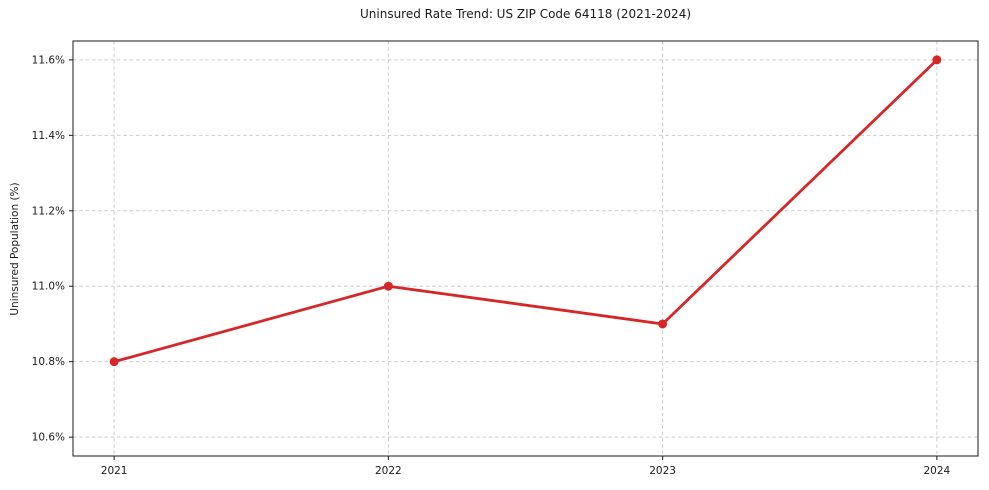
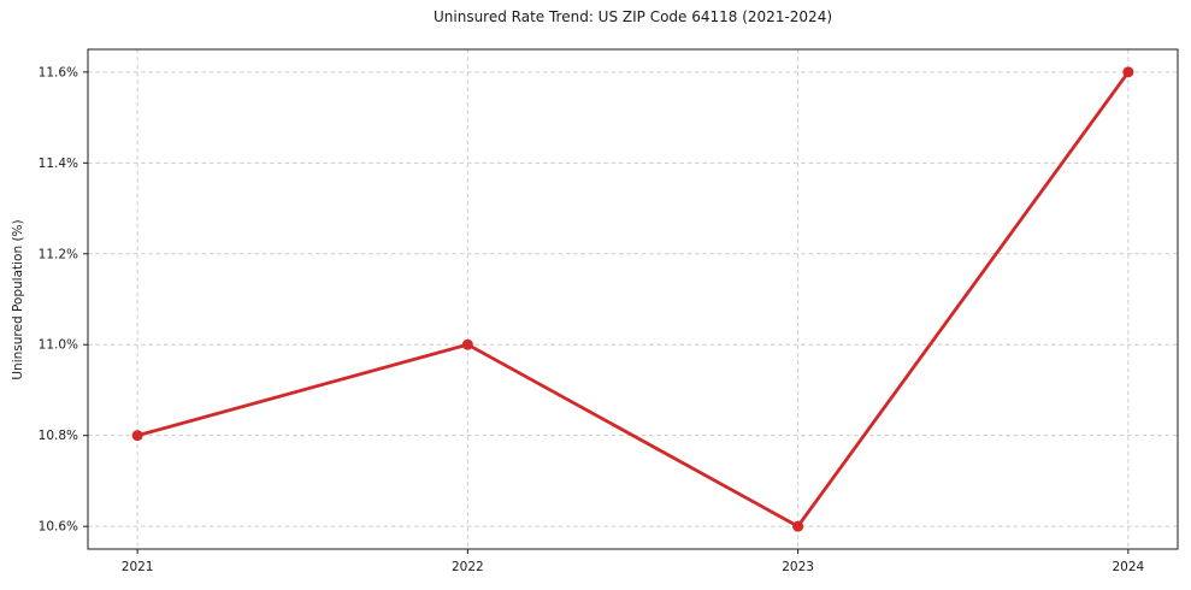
2023: 10.9% -> 10.6%
